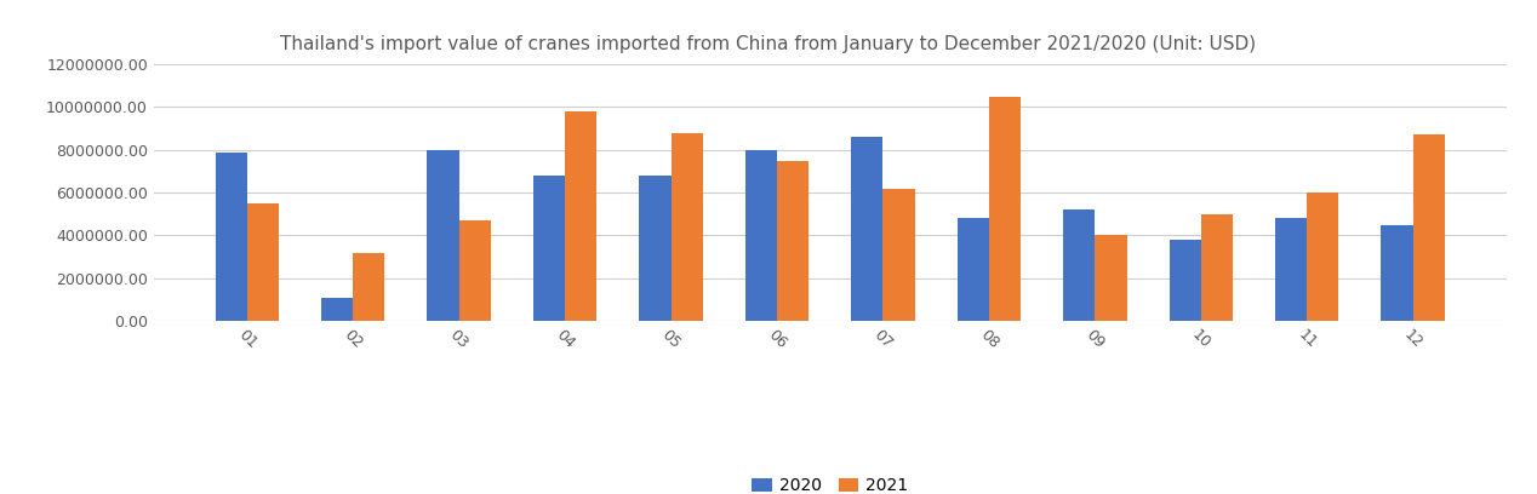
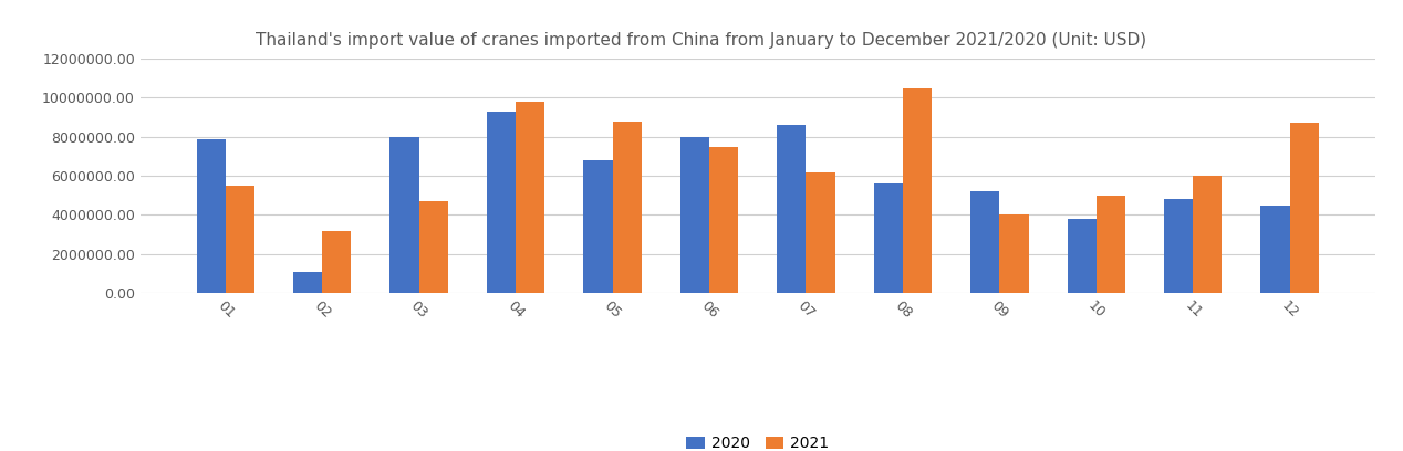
2020/04: 6800000 -> 9300000
2020/08: 4800000 -> 5600000
